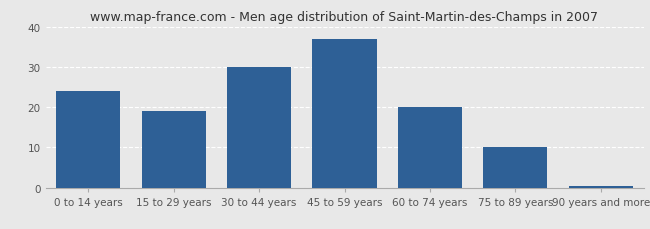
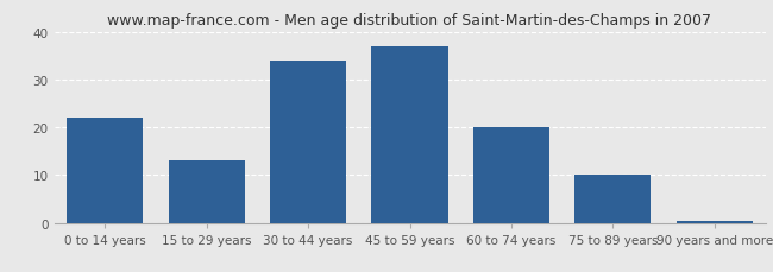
0 to 14 years: 24.0 -> 22.0
15 to 29 years: 19.0 -> 13.0
30 to 44 years: 30.0 -> 34.0
